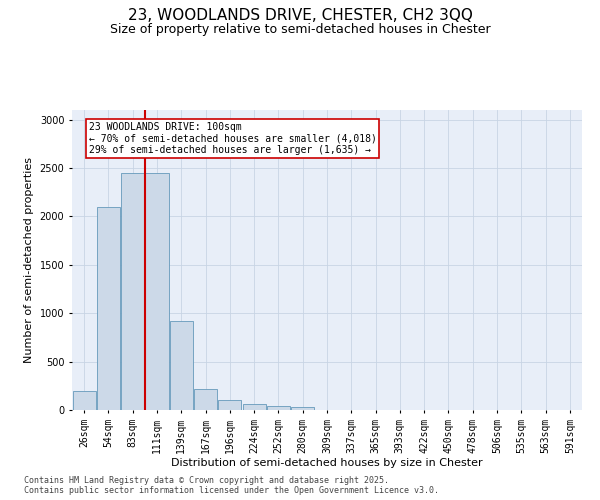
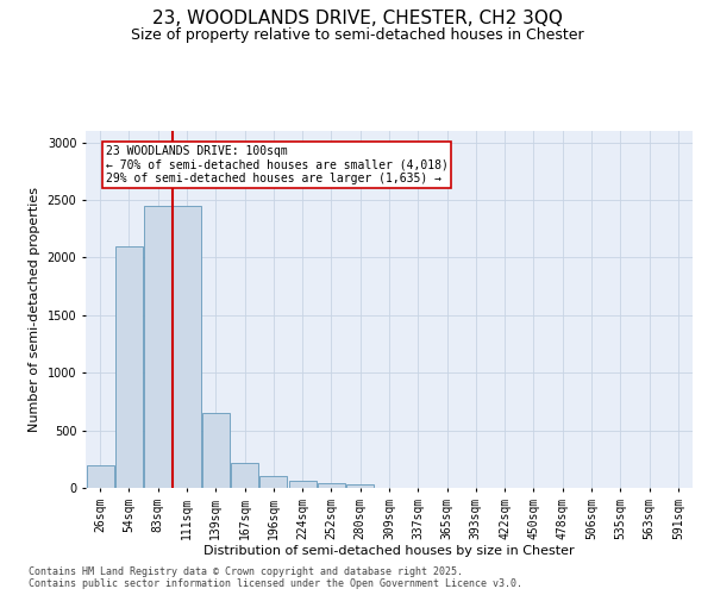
139sqm: 920 -> 650
